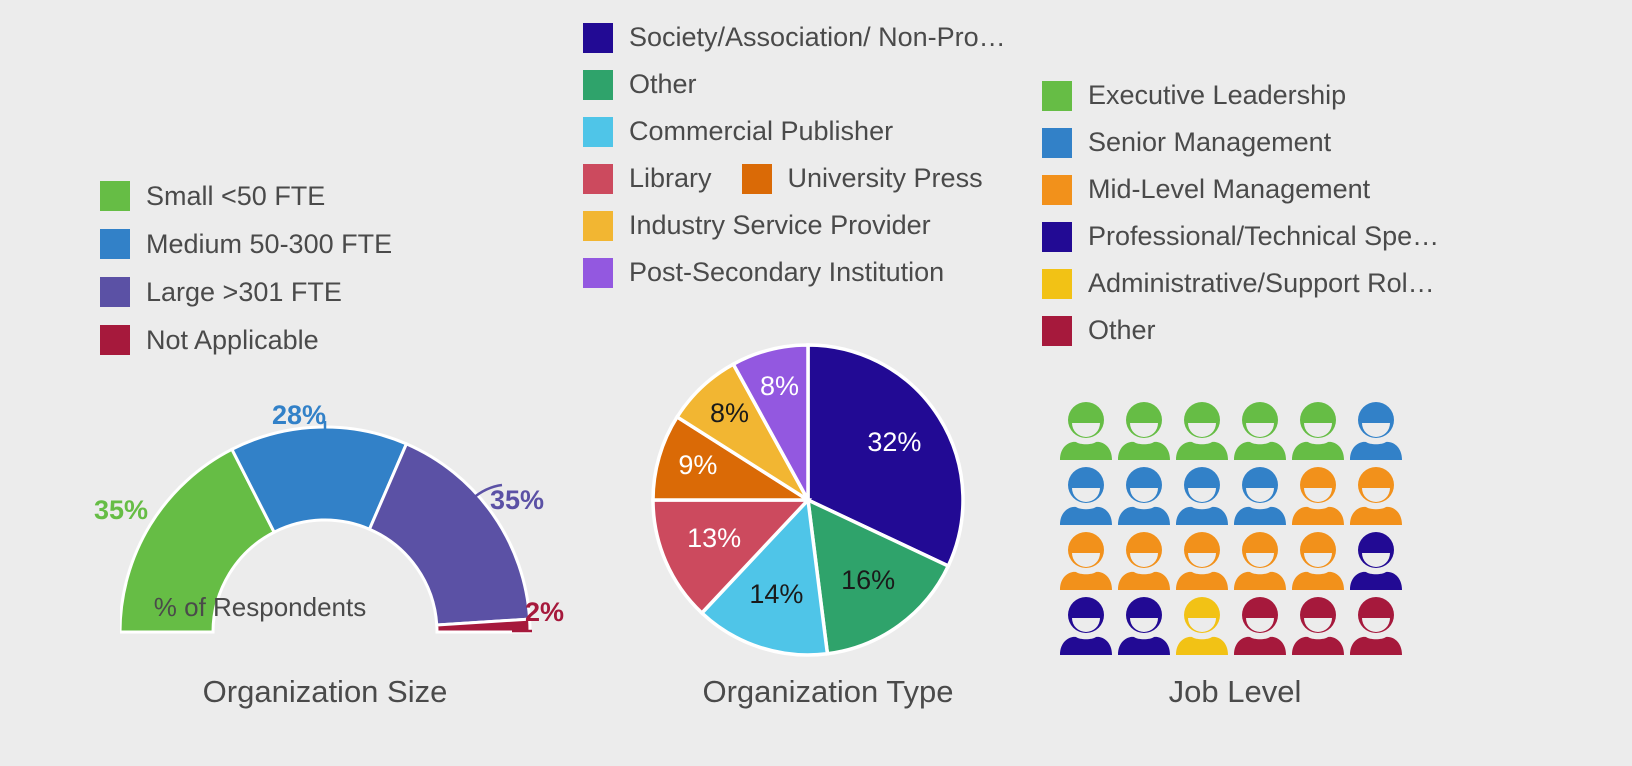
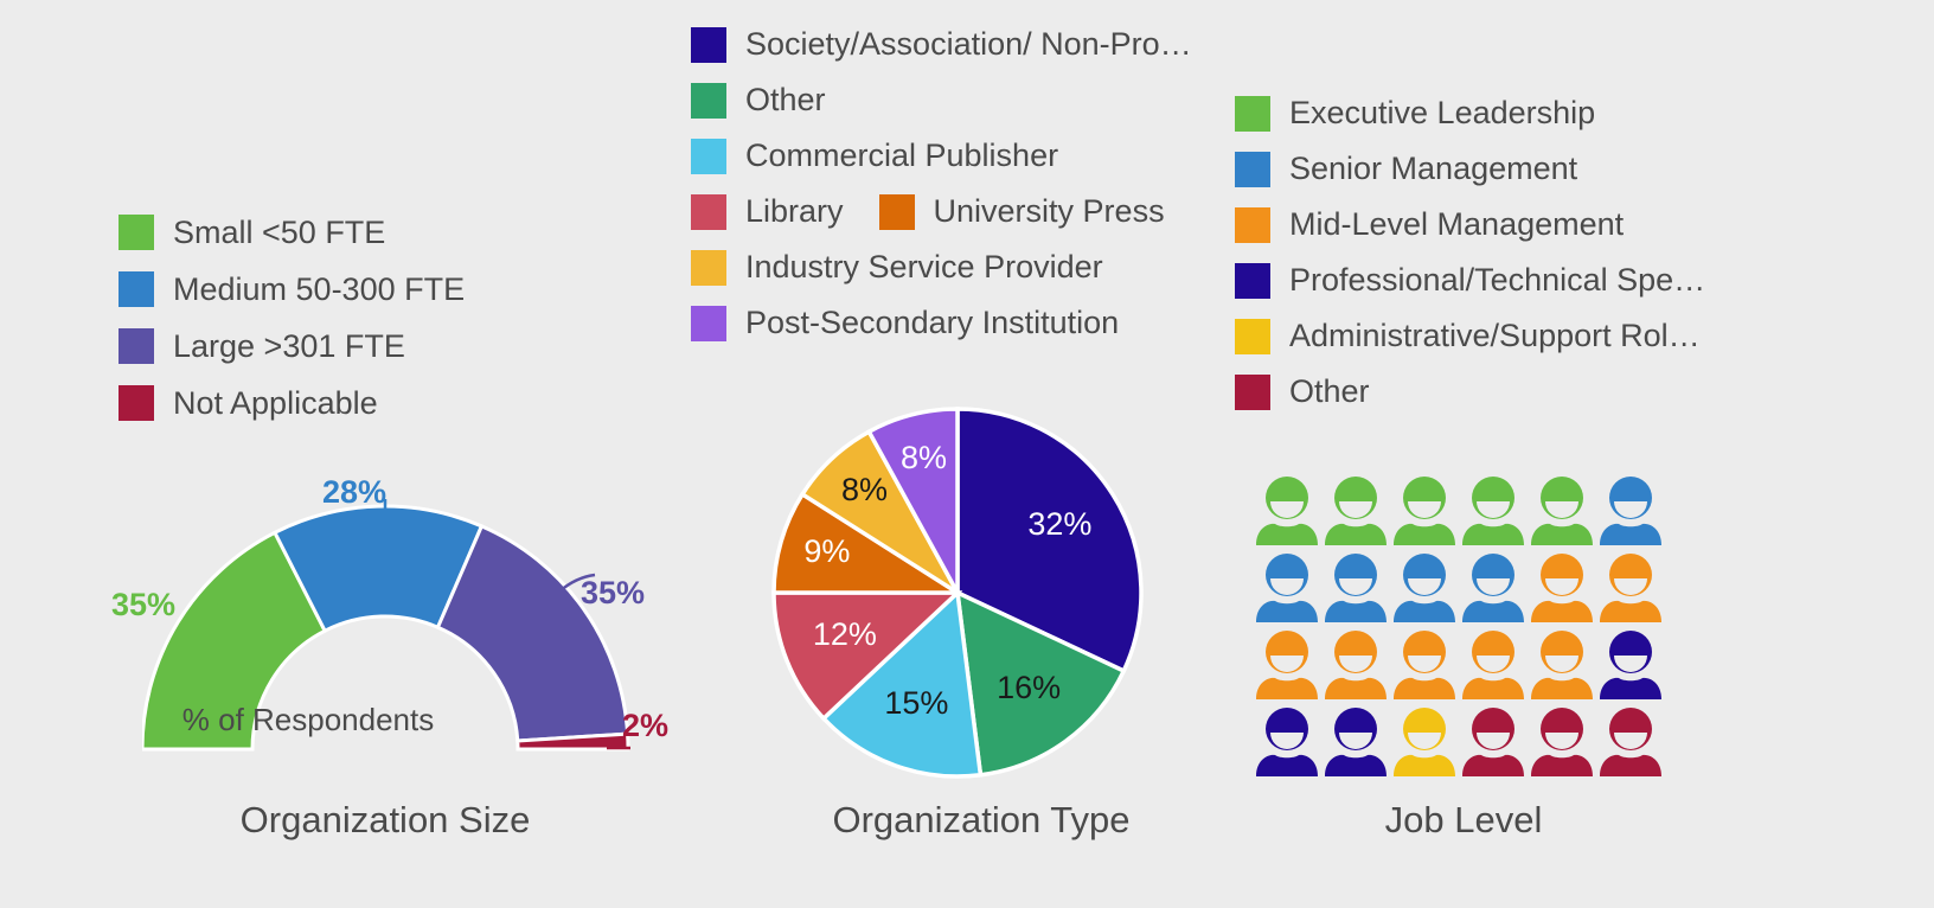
Organization Type/Commercial Publisher: 14% -> 15%
Organization Type/Library: 13% -> 12%
